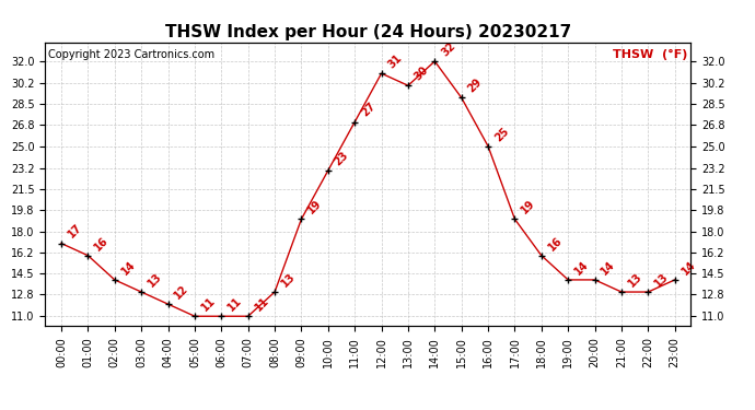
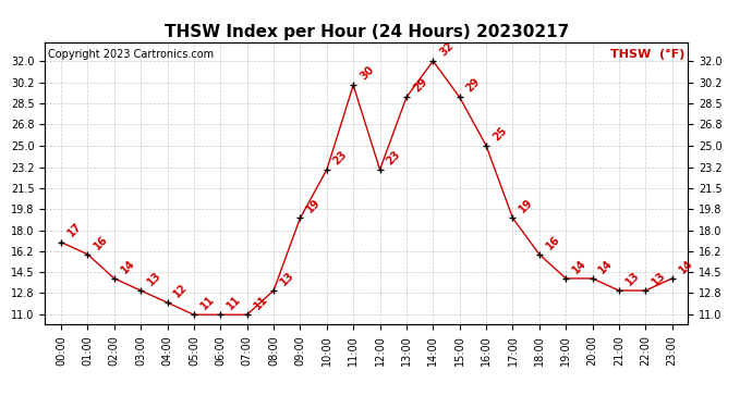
11:00: 27 -> 30
12:00: 31 -> 23
13:00: 30 -> 29
